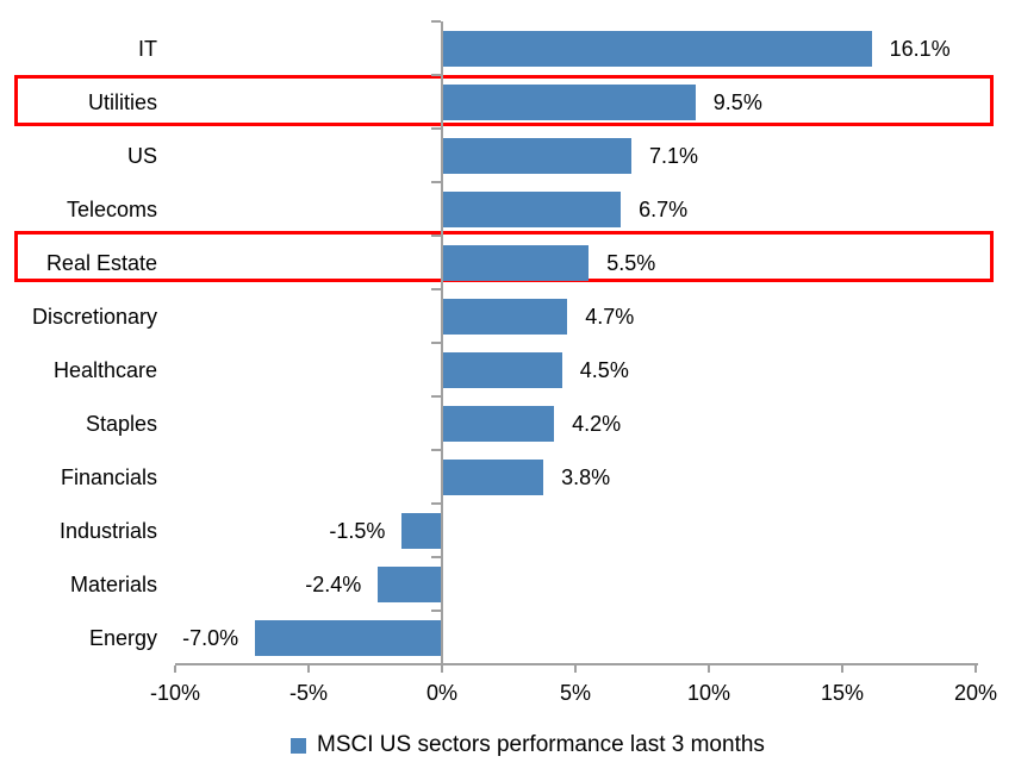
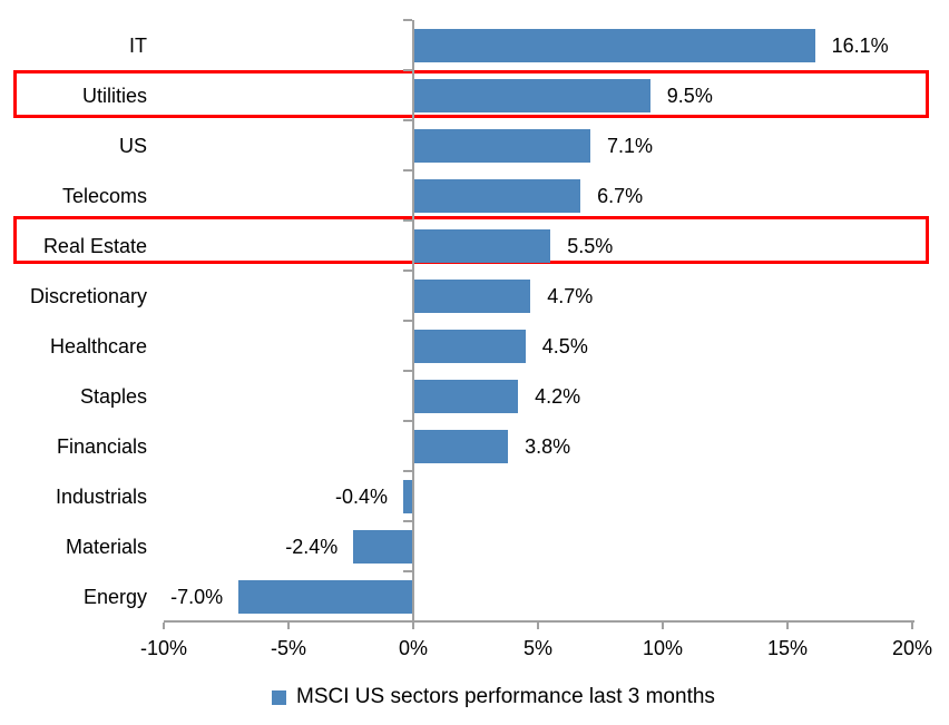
Industrials: -1.5% -> -0.4%
